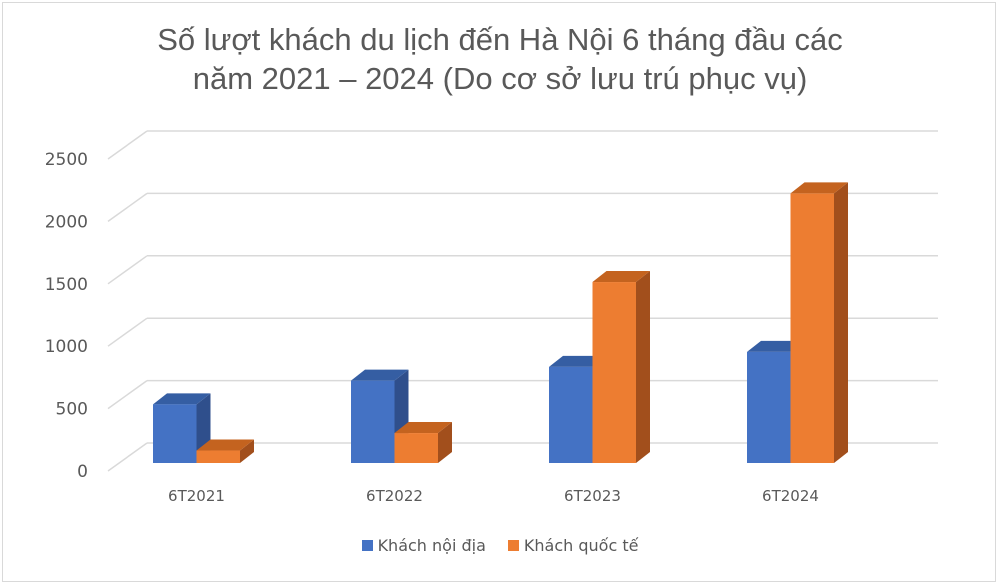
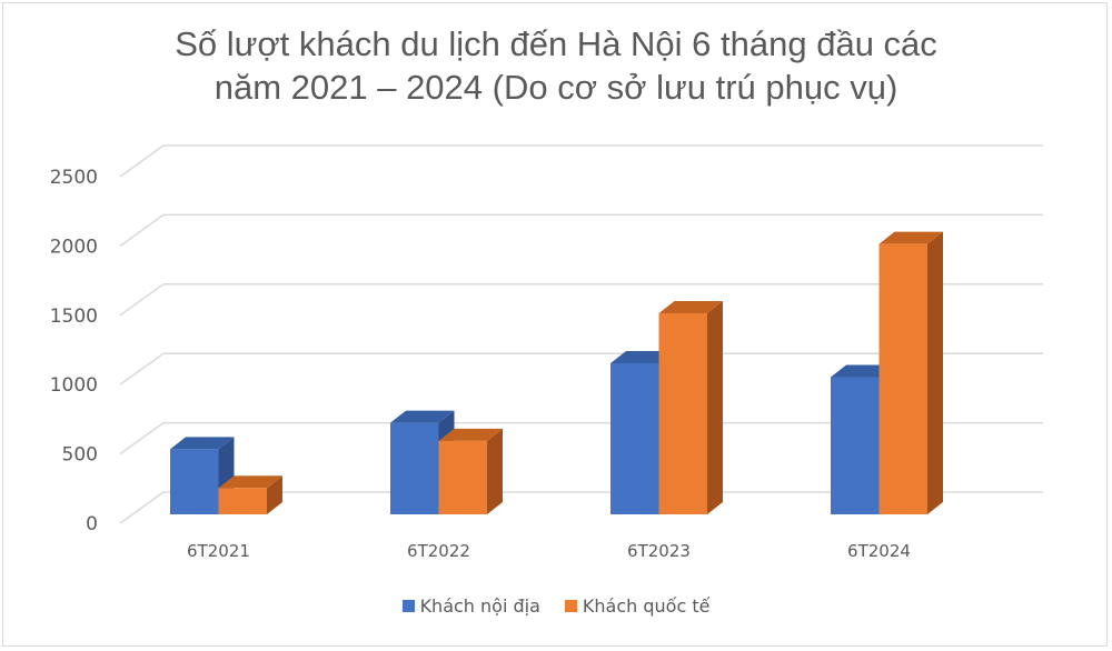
Khách quốc tế/6T2021: 100 -> 190
Khách quốc tế/6T2022: 240 -> 530
Khách nội địa/6T2023: 770 -> 1090
Khách nội địa/6T2024: 890 -> 990
Khách quốc tế/6T2024: 2160 -> 1950
